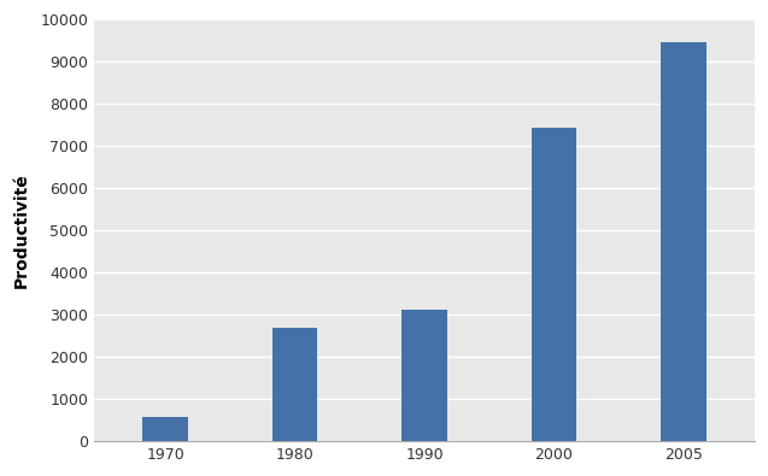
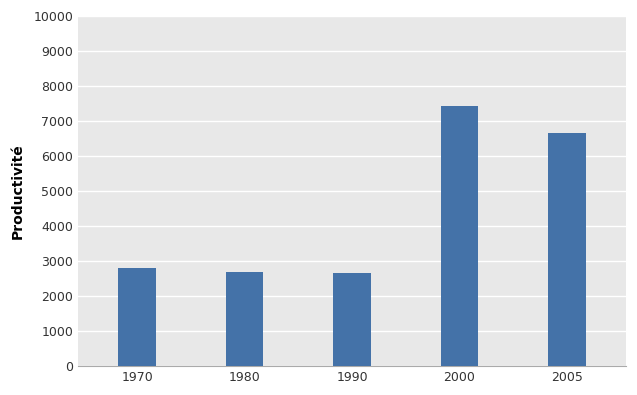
1970: 570 -> 2800
1990: 3130 -> 2650
2005: 9450 -> 6650
